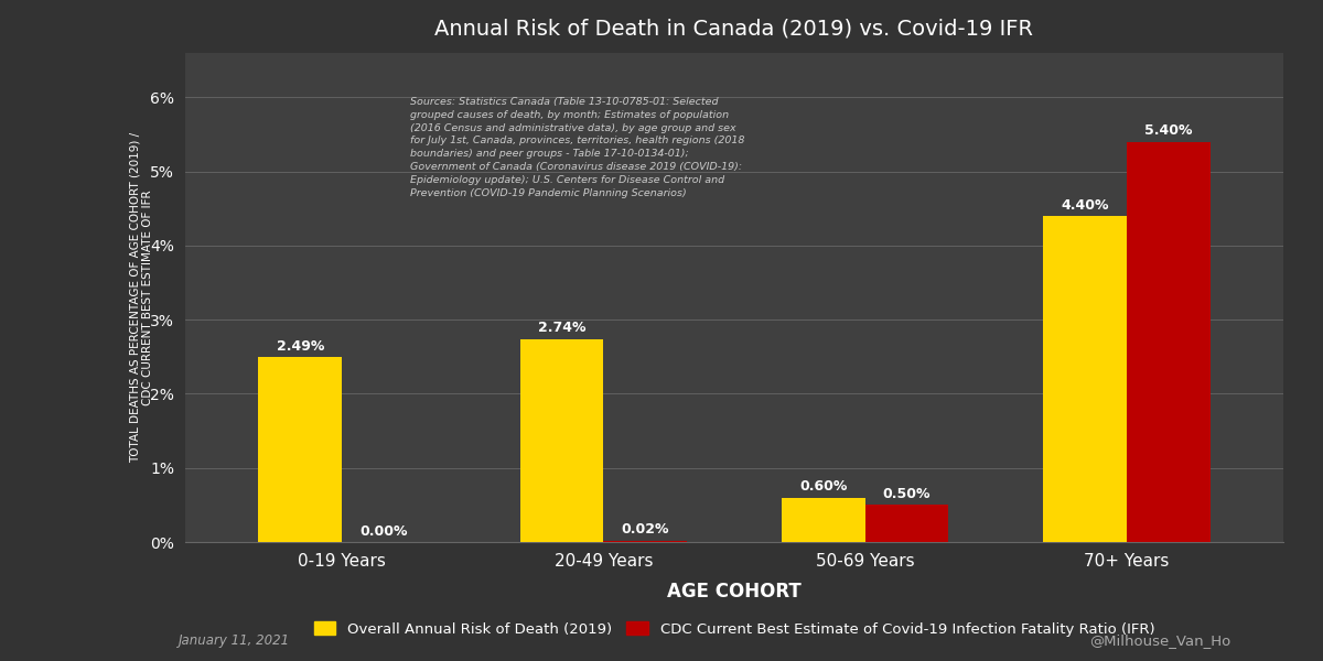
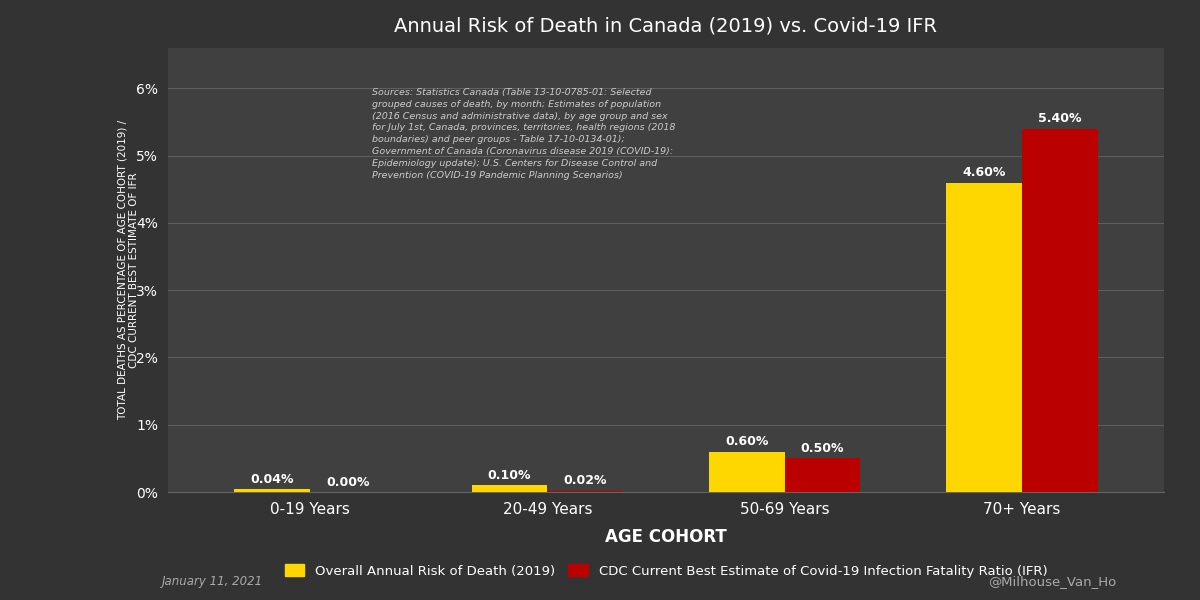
Overall Annual Risk of Death (2019)/0-19 Years: 2.49% -> 0.04%
Overall Annual Risk of Death (2019)/20-49 Years: 2.74% -> 0.10%
Overall Annual Risk of Death (2019)/70+ Years: 4.40% -> 4.60%
